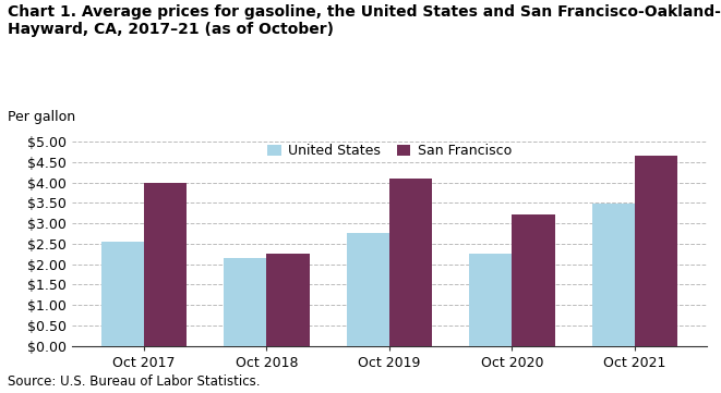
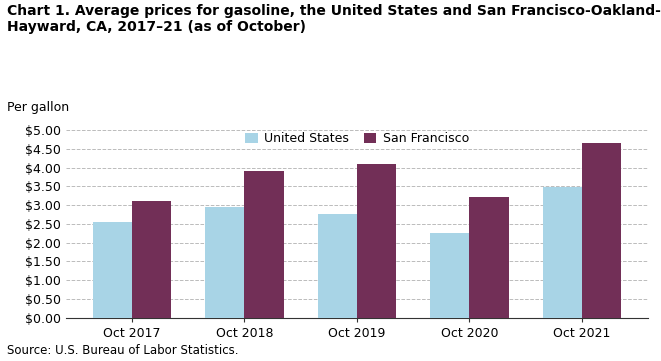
San Francisco/Oct 2017: $4.00 -> $3.12
United States/Oct 2018: $2.15 -> $2.95
San Francisco/Oct 2018: $2.25 -> $3.90
